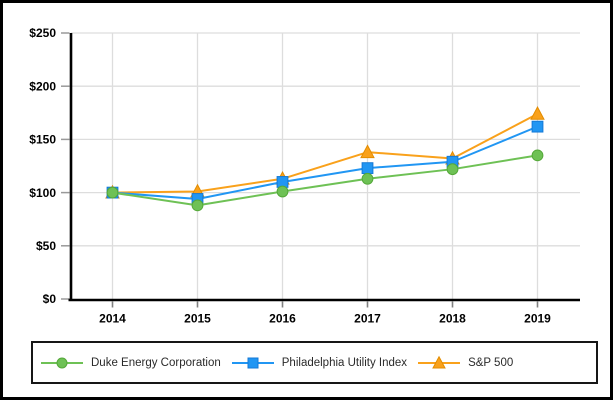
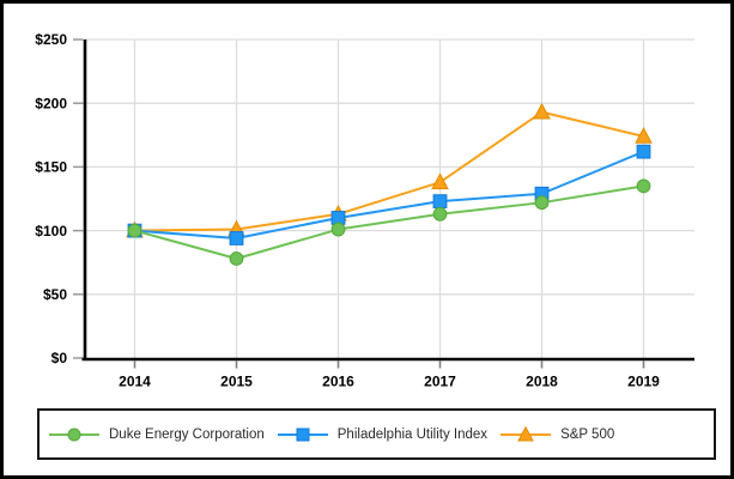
Duke Energy Corporation/2015: $88 -> $78
S&P 500/2018: $132 -> $193
